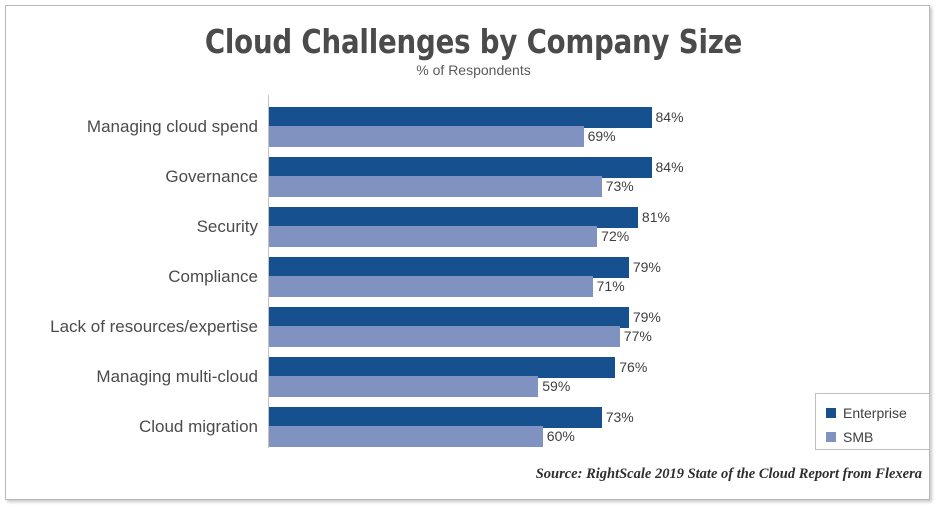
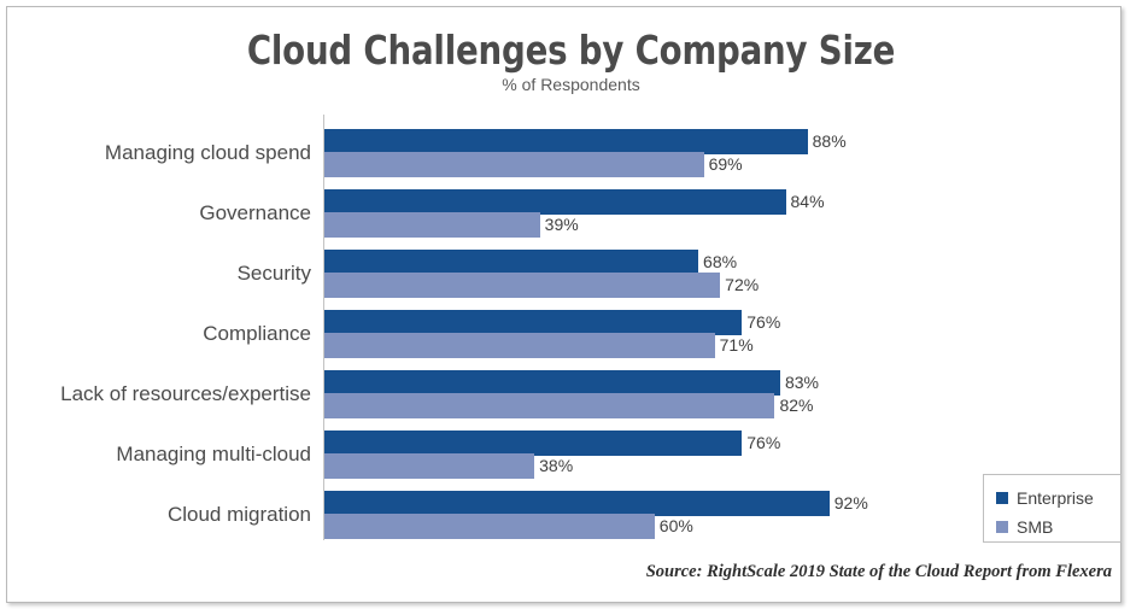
Enterprise/Managing cloud spend: 84% -> 88%
SMB/Governance: 73% -> 39%
Enterprise/Security: 81% -> 68%
Enterprise/Compliance: 79% -> 76%
Enterprise/Lack of resources/expertise: 79% -> 83%
SMB/Lack of resources/expertise: 77% -> 82%
SMB/Managing multi-cloud: 59% -> 38%
Enterprise/Cloud migration: 73% -> 92%
